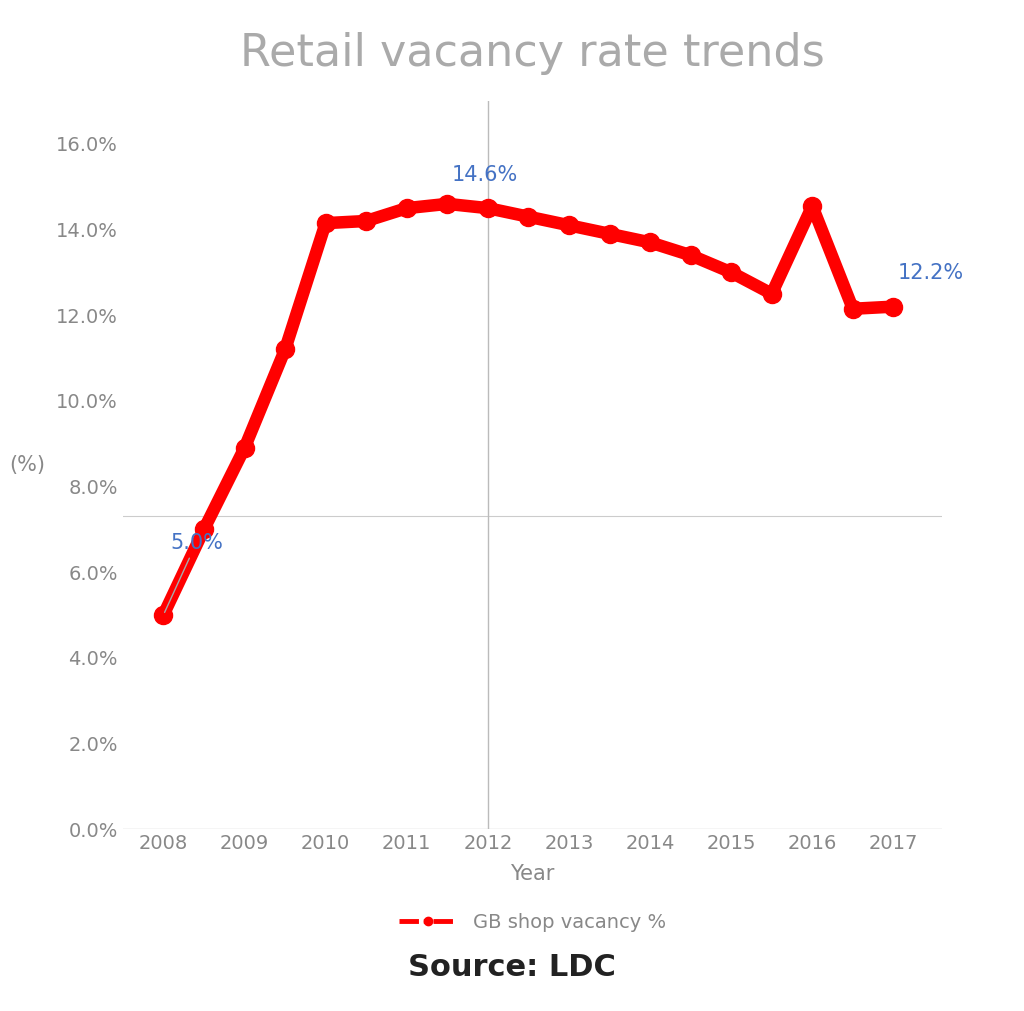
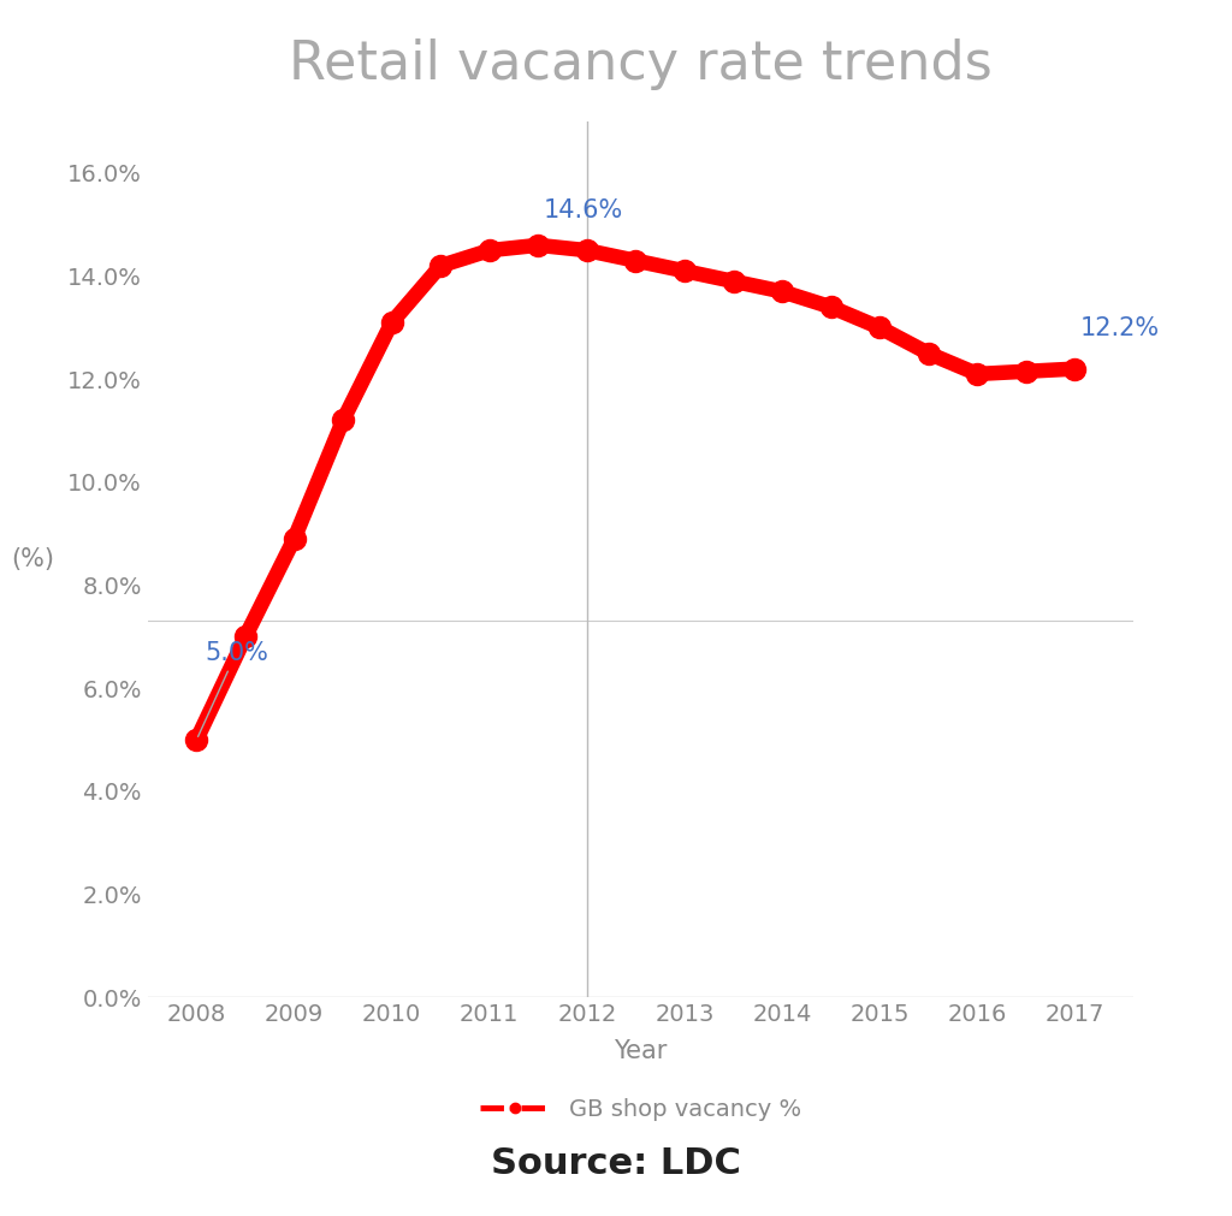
2010: 14.15% -> 13.10%
2016: 14.55% -> 12.10%
